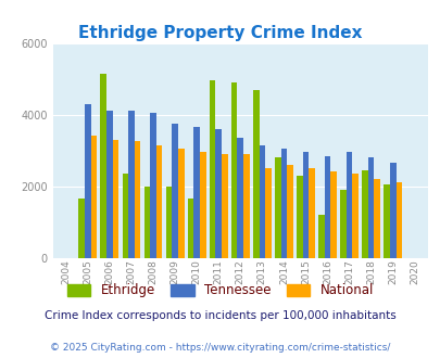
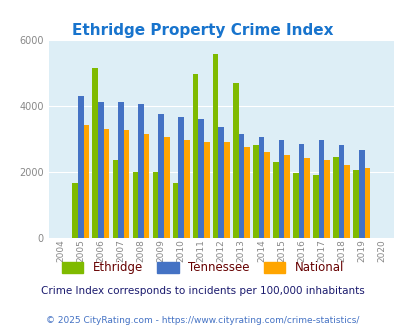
Ethridge/2012: 4900 -> 5550
National/2013: 2500 -> 2750
Ethridge/2016: 1200 -> 1950
